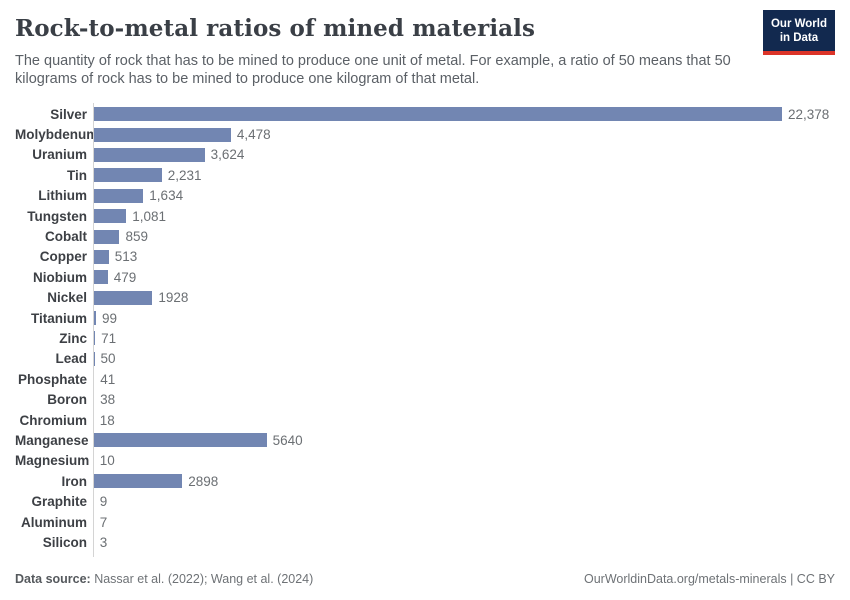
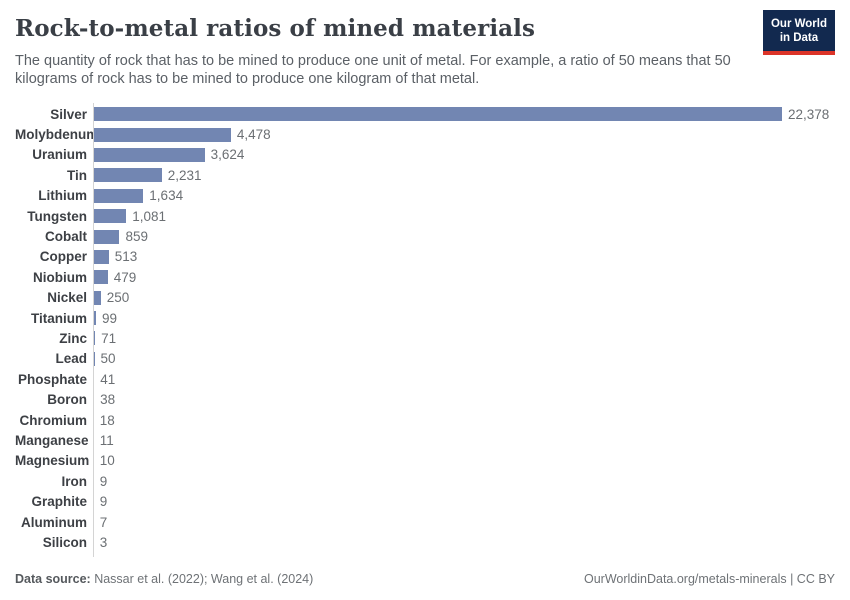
Nickel: 1928 -> 250
Manganese: 5640 -> 11
Iron: 2898 -> 9
